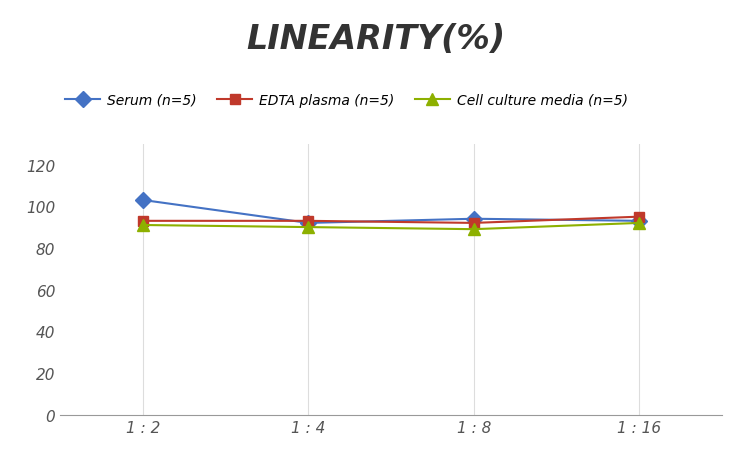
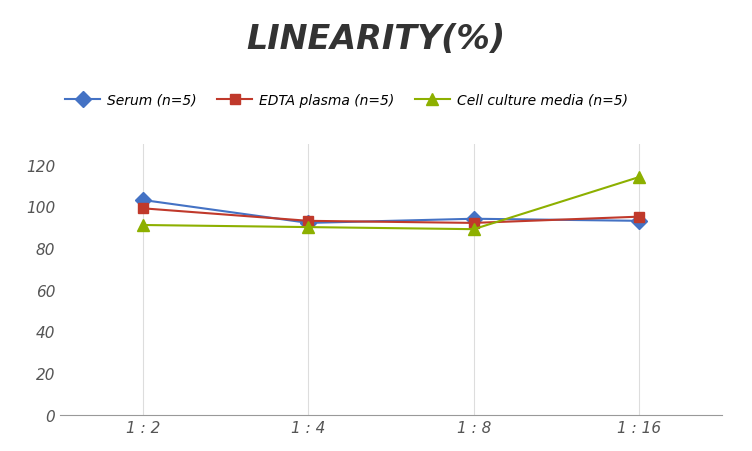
EDTA plasma (n=5)/1 : 2: 93 -> 99
Cell culture media (n=5)/1 : 16: 92 -> 114
